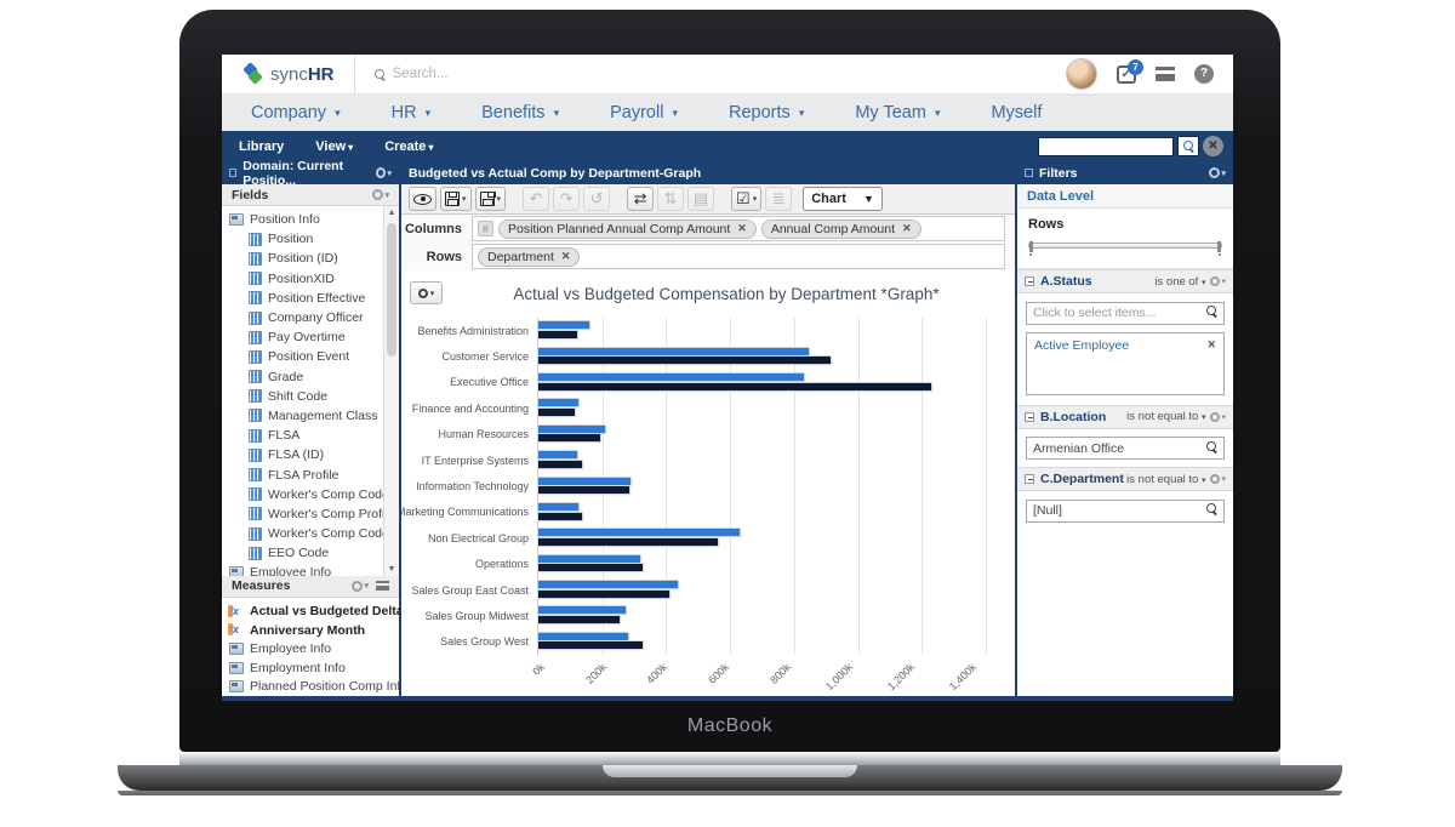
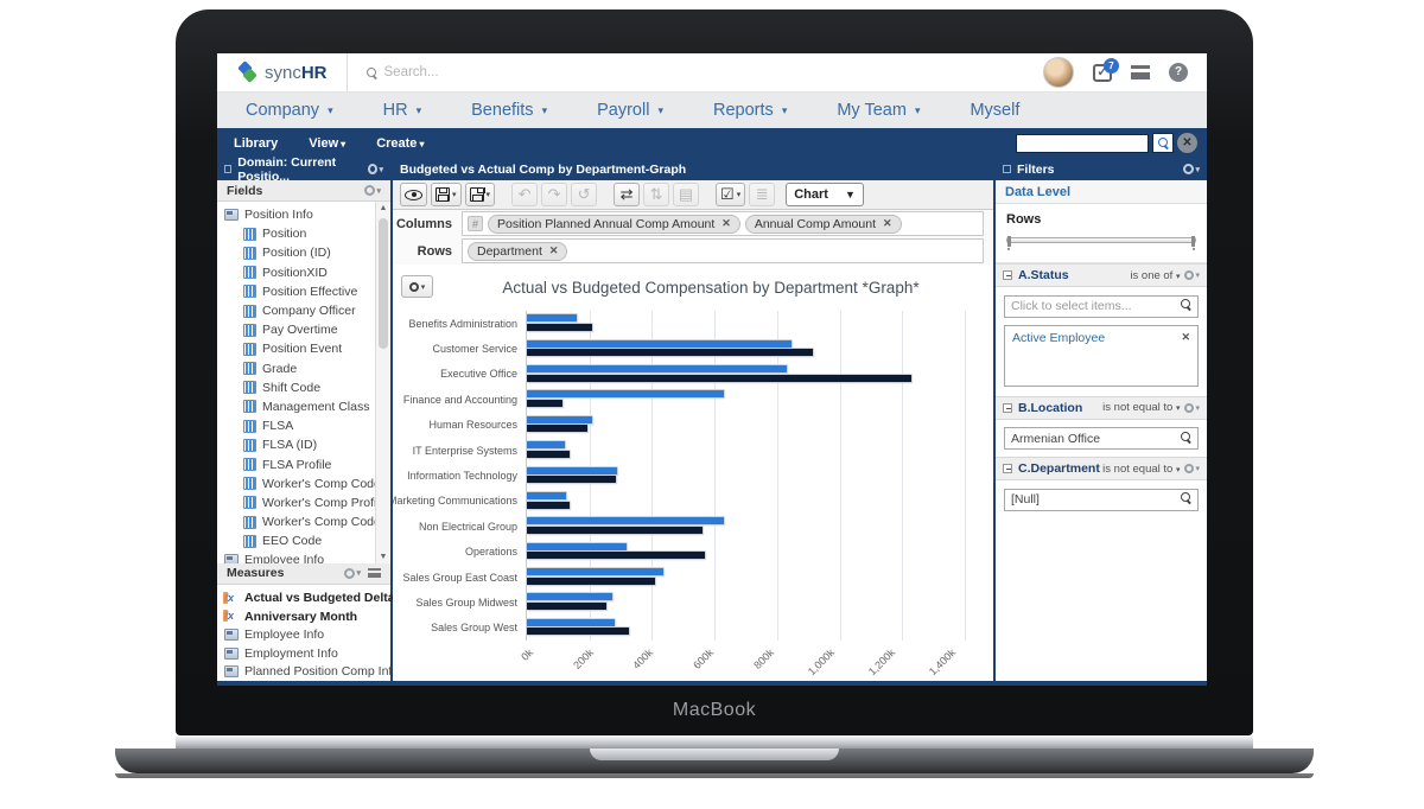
Annual Comp Amount/Benefits Administration: 120k -> 210k
Position Planned Annual Comp Amount/Finance and Accounting: 120k -> 630k
Annual Comp Amount/Operations: 320k -> 570k
